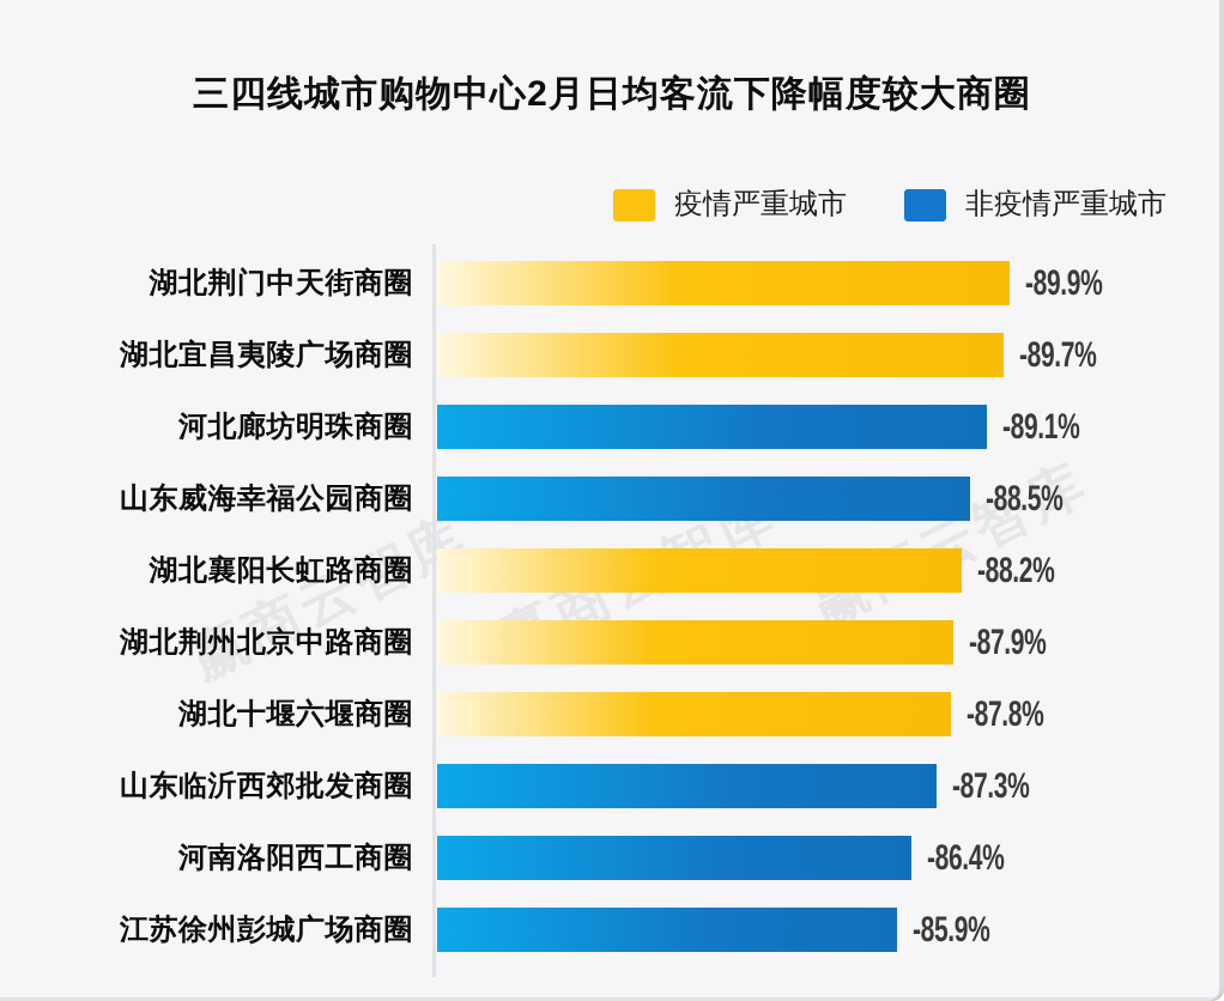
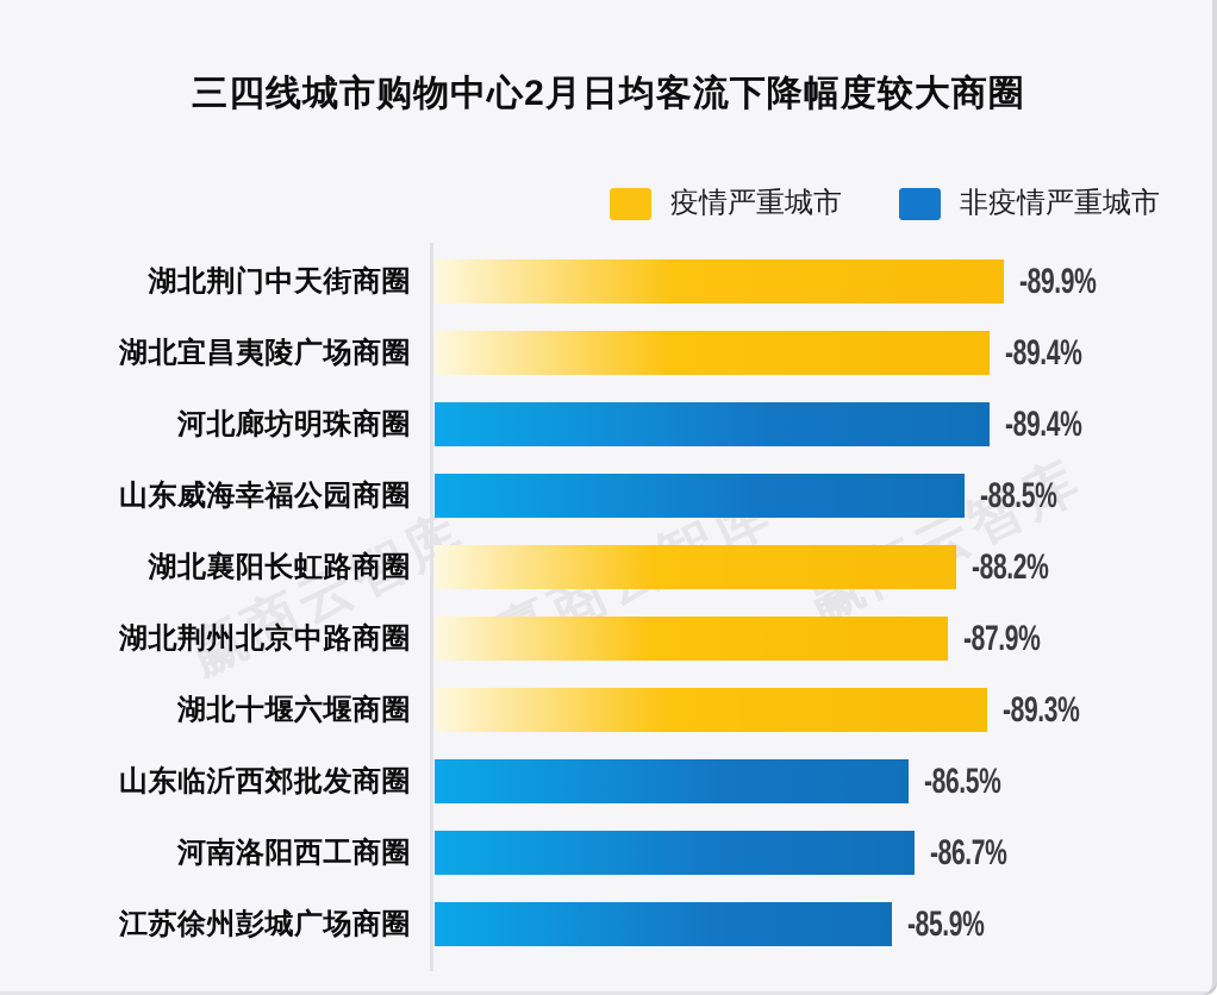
湖北宜昌夷陵广场商圈: -89.7% -> -89.4%
河北廊坊明珠商圈: -89.1% -> -89.4%
湖北十堰六堰商圈: -87.8% -> -89.3%
山东临沂西郊批发商圈: -87.3% -> -86.5%
河南洛阳西工商圈: -86.4% -> -86.7%
